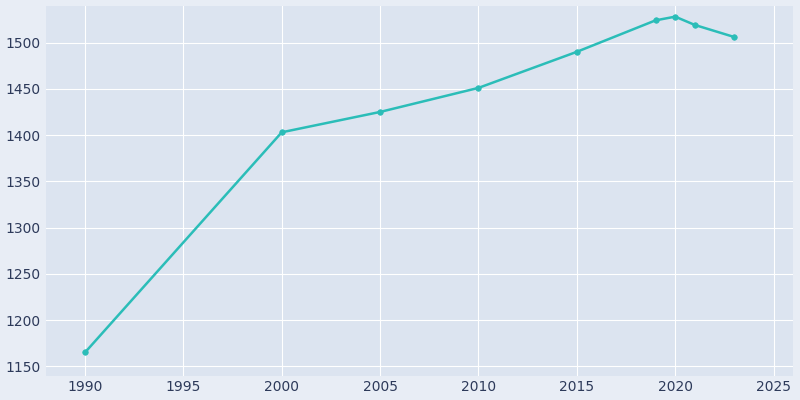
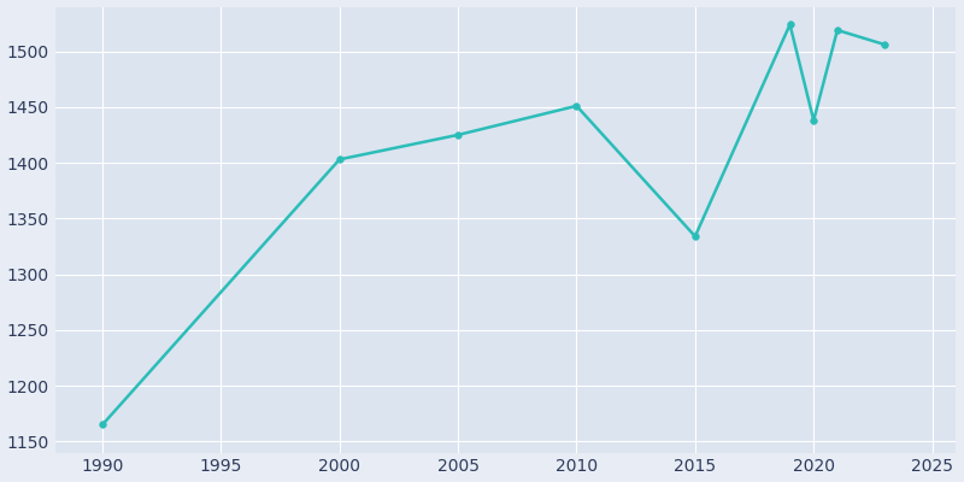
2015: 1490 -> 1334
2020: 1528 -> 1438
